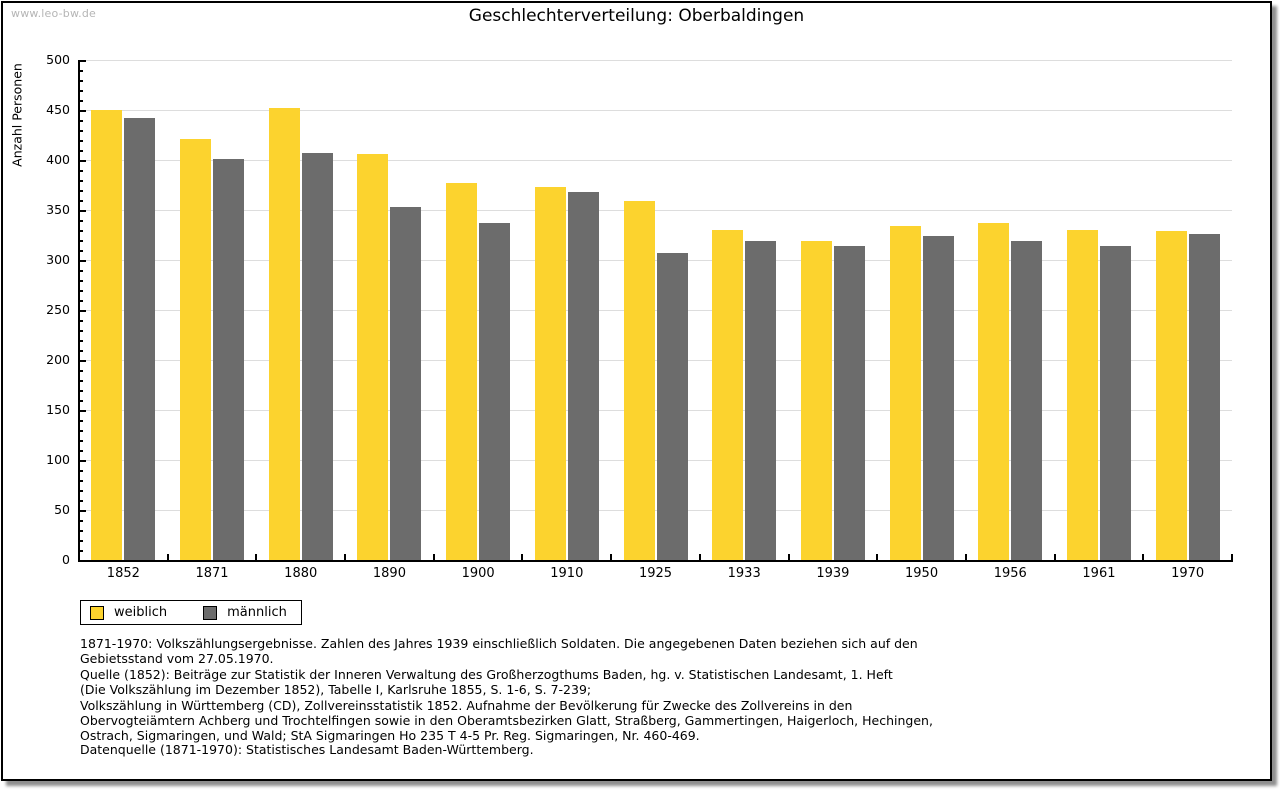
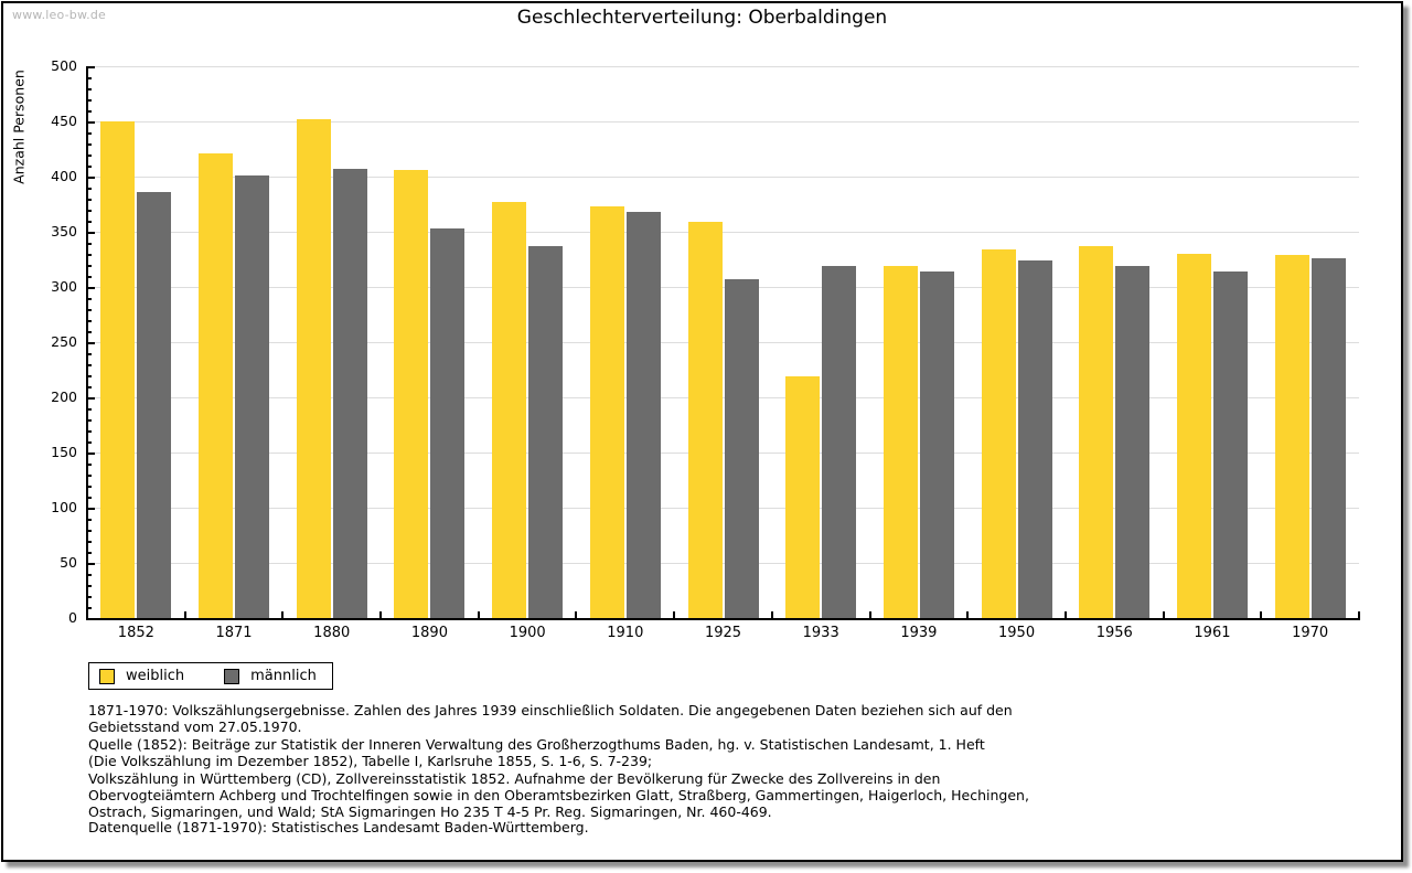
männlich/1852: 442 -> 386
weiblich/1933: 330 -> 219
